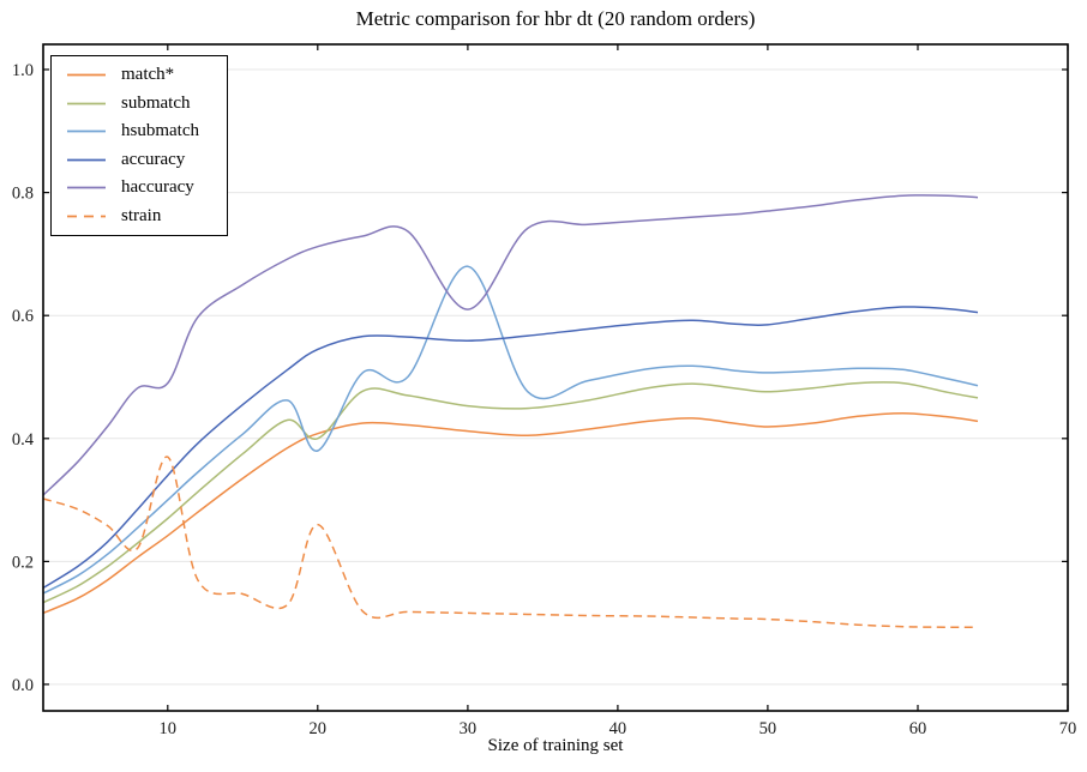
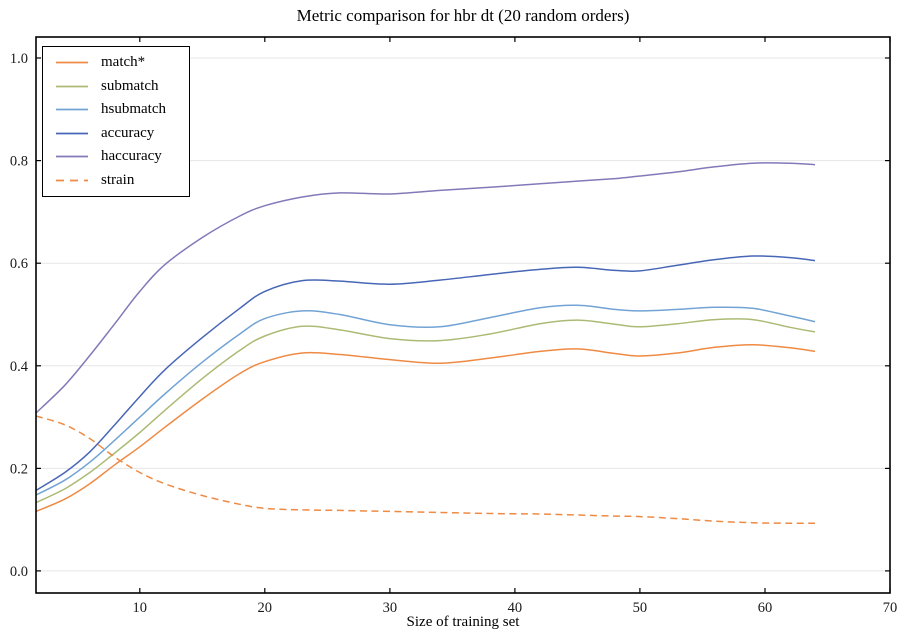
haccuracy/10: 0.49 -> 0.55
strain/10: 0.37 -> 0.19
submatch/20: 0.40 -> 0.46
hsubmatch/20: 0.38 -> 0.49
strain/20: 0.26 -> 0.12
hsubmatch/30: 0.68 -> 0.48
haccuracy/30: 0.61 -> 0.73
